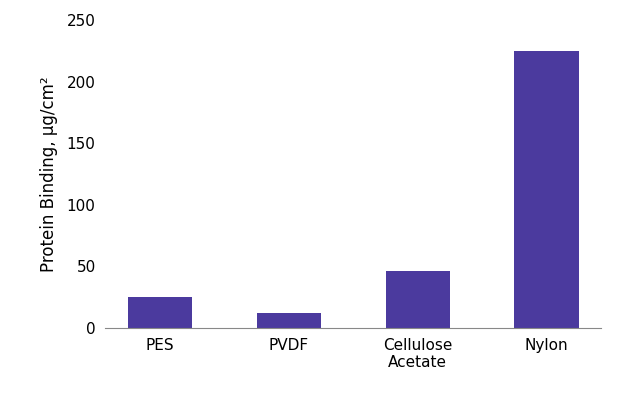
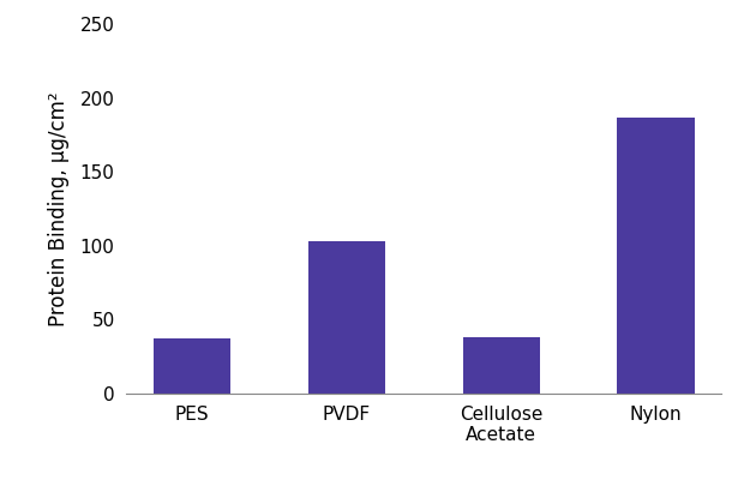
PES: 25 -> 37
PVDF: 12 -> 103
Cellulose Acetate: 46 -> 38
Nylon: 225 -> 187
